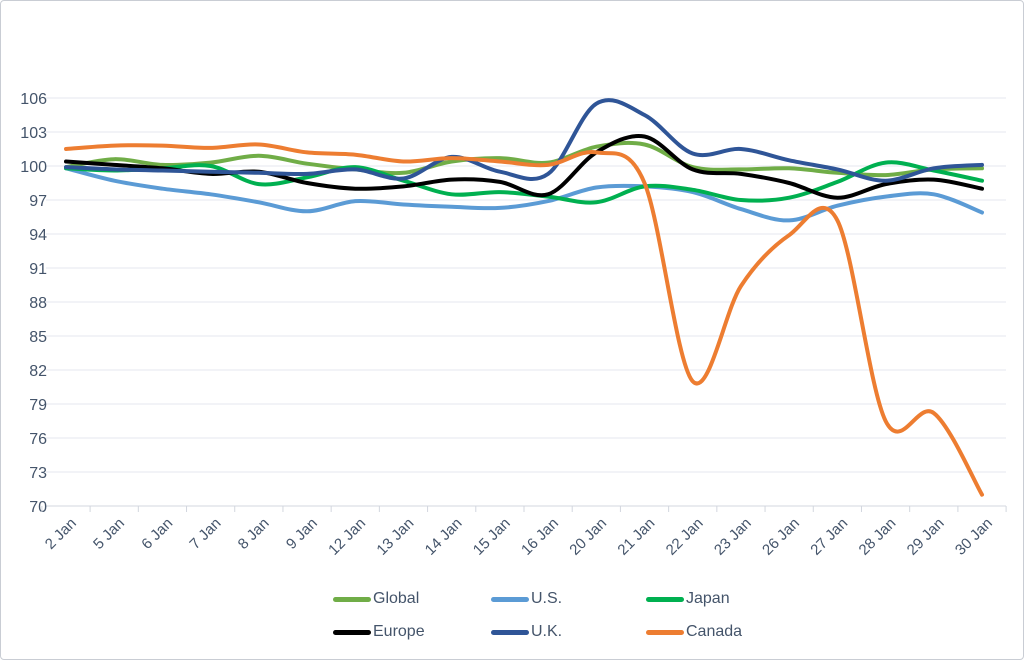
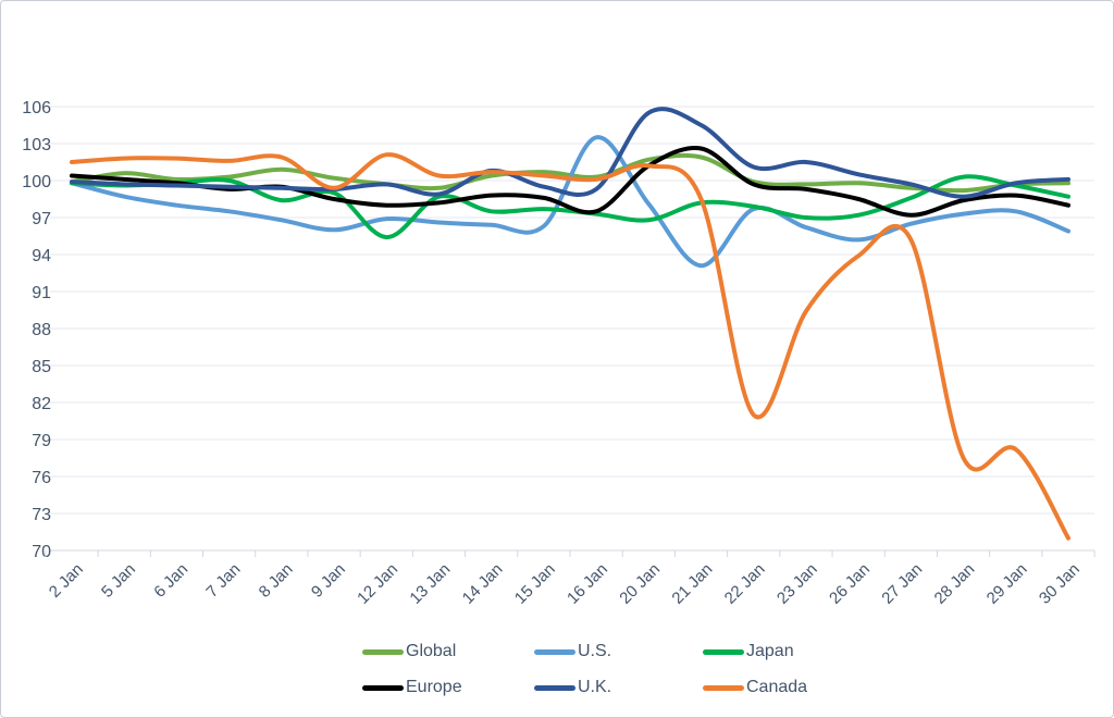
Canada/9 Jan: 101.2 -> 99.4
Japan/12 Jan: 99.9 -> 95.4
Canada/12 Jan: 101.0 -> 102.1
U.S./16 Jan: 96.9 -> 103.5
U.S./21 Jan: 98.2 -> 93.1
